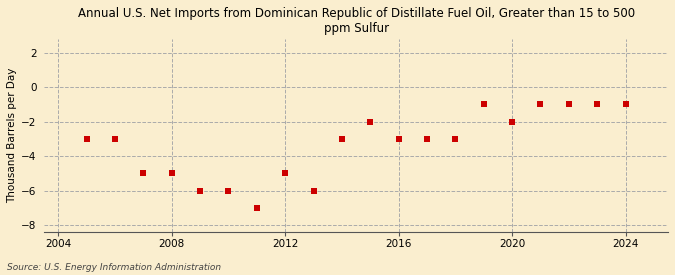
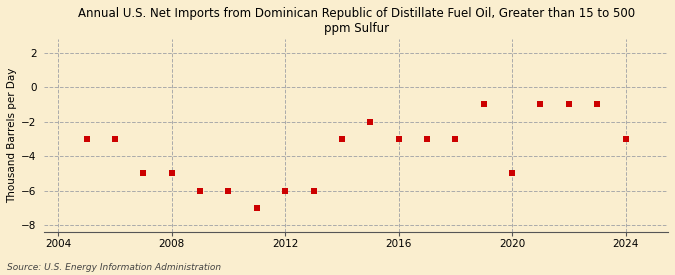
2012: -5 -> -6
2020: -2 -> -5
2024: -1 -> -3
